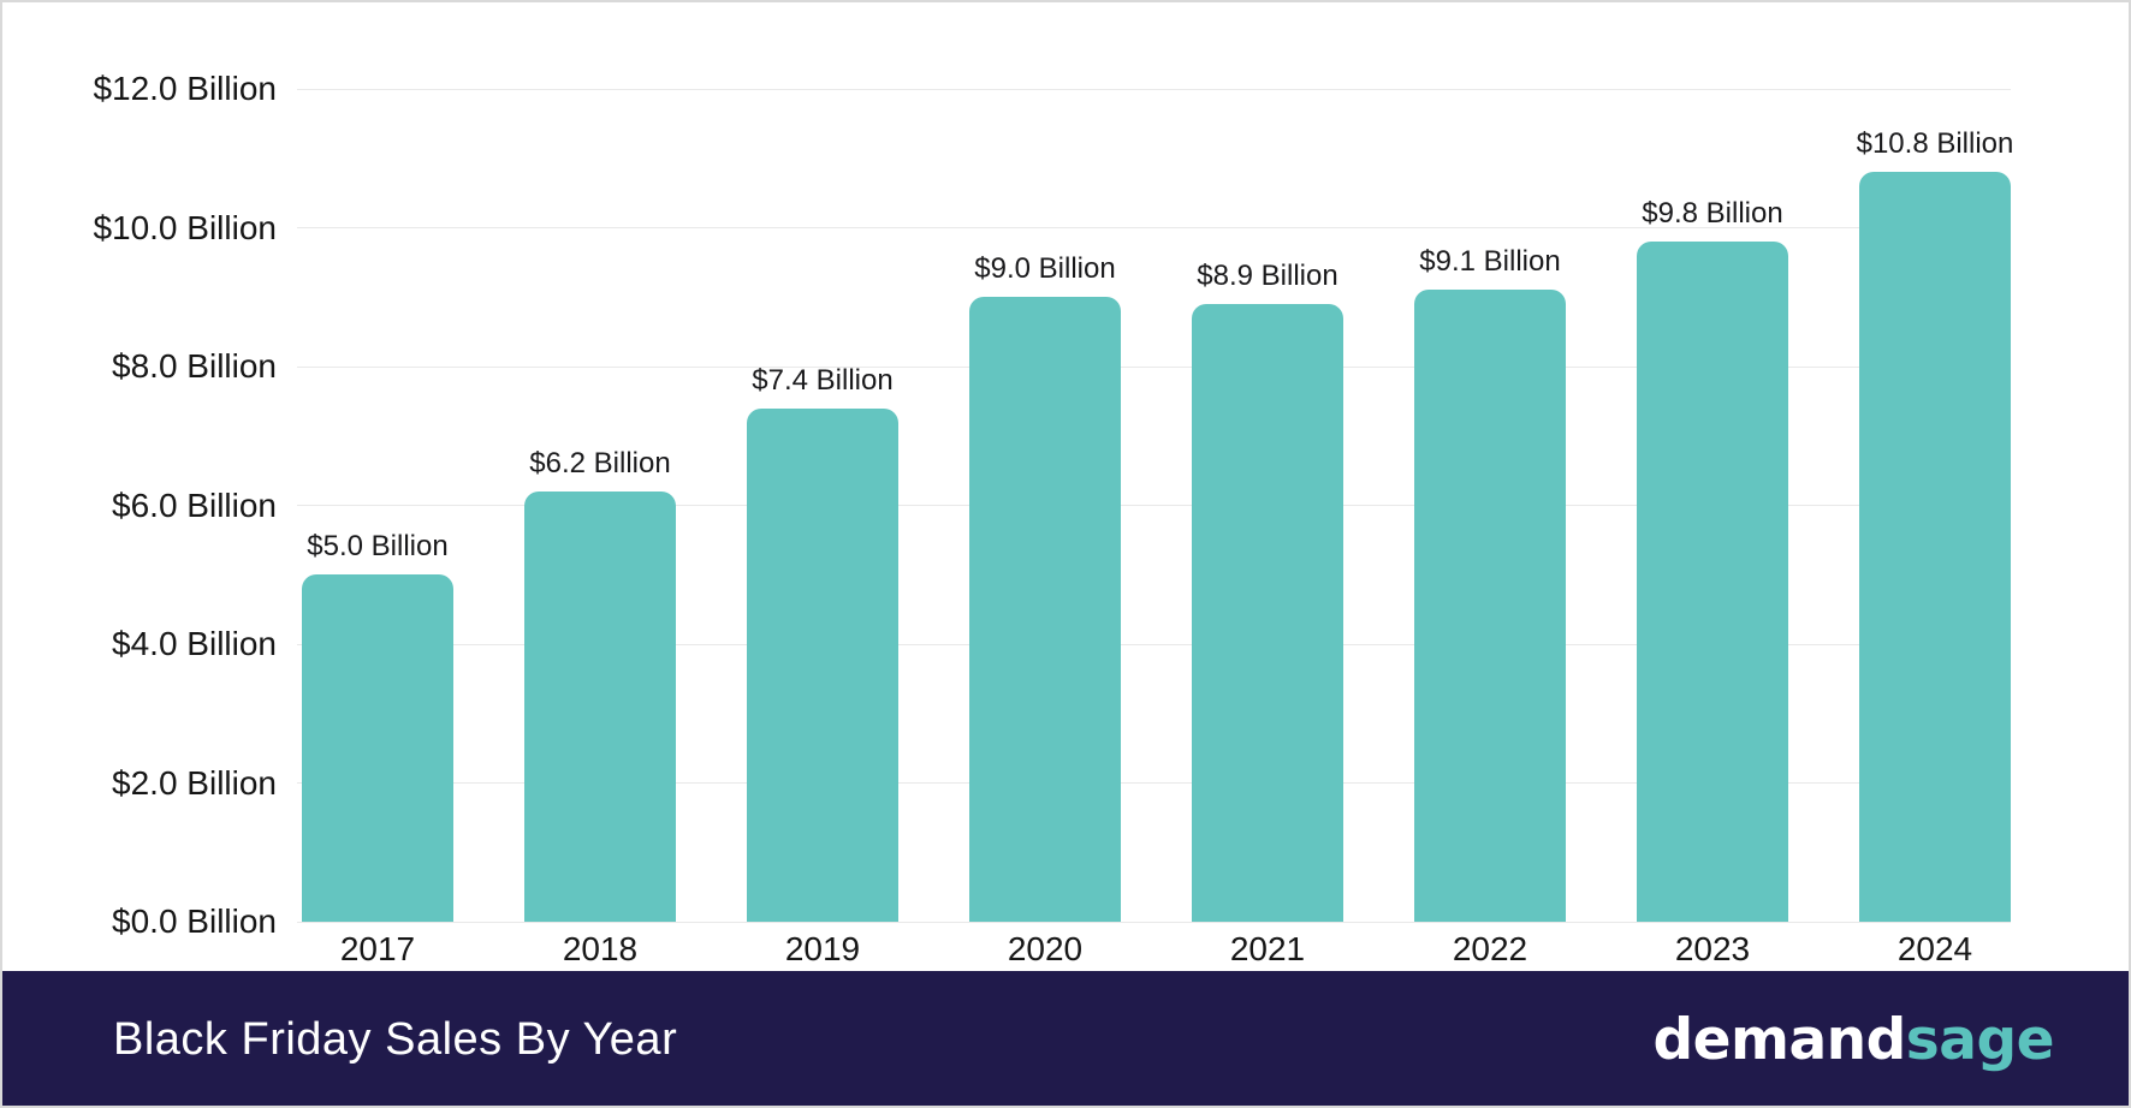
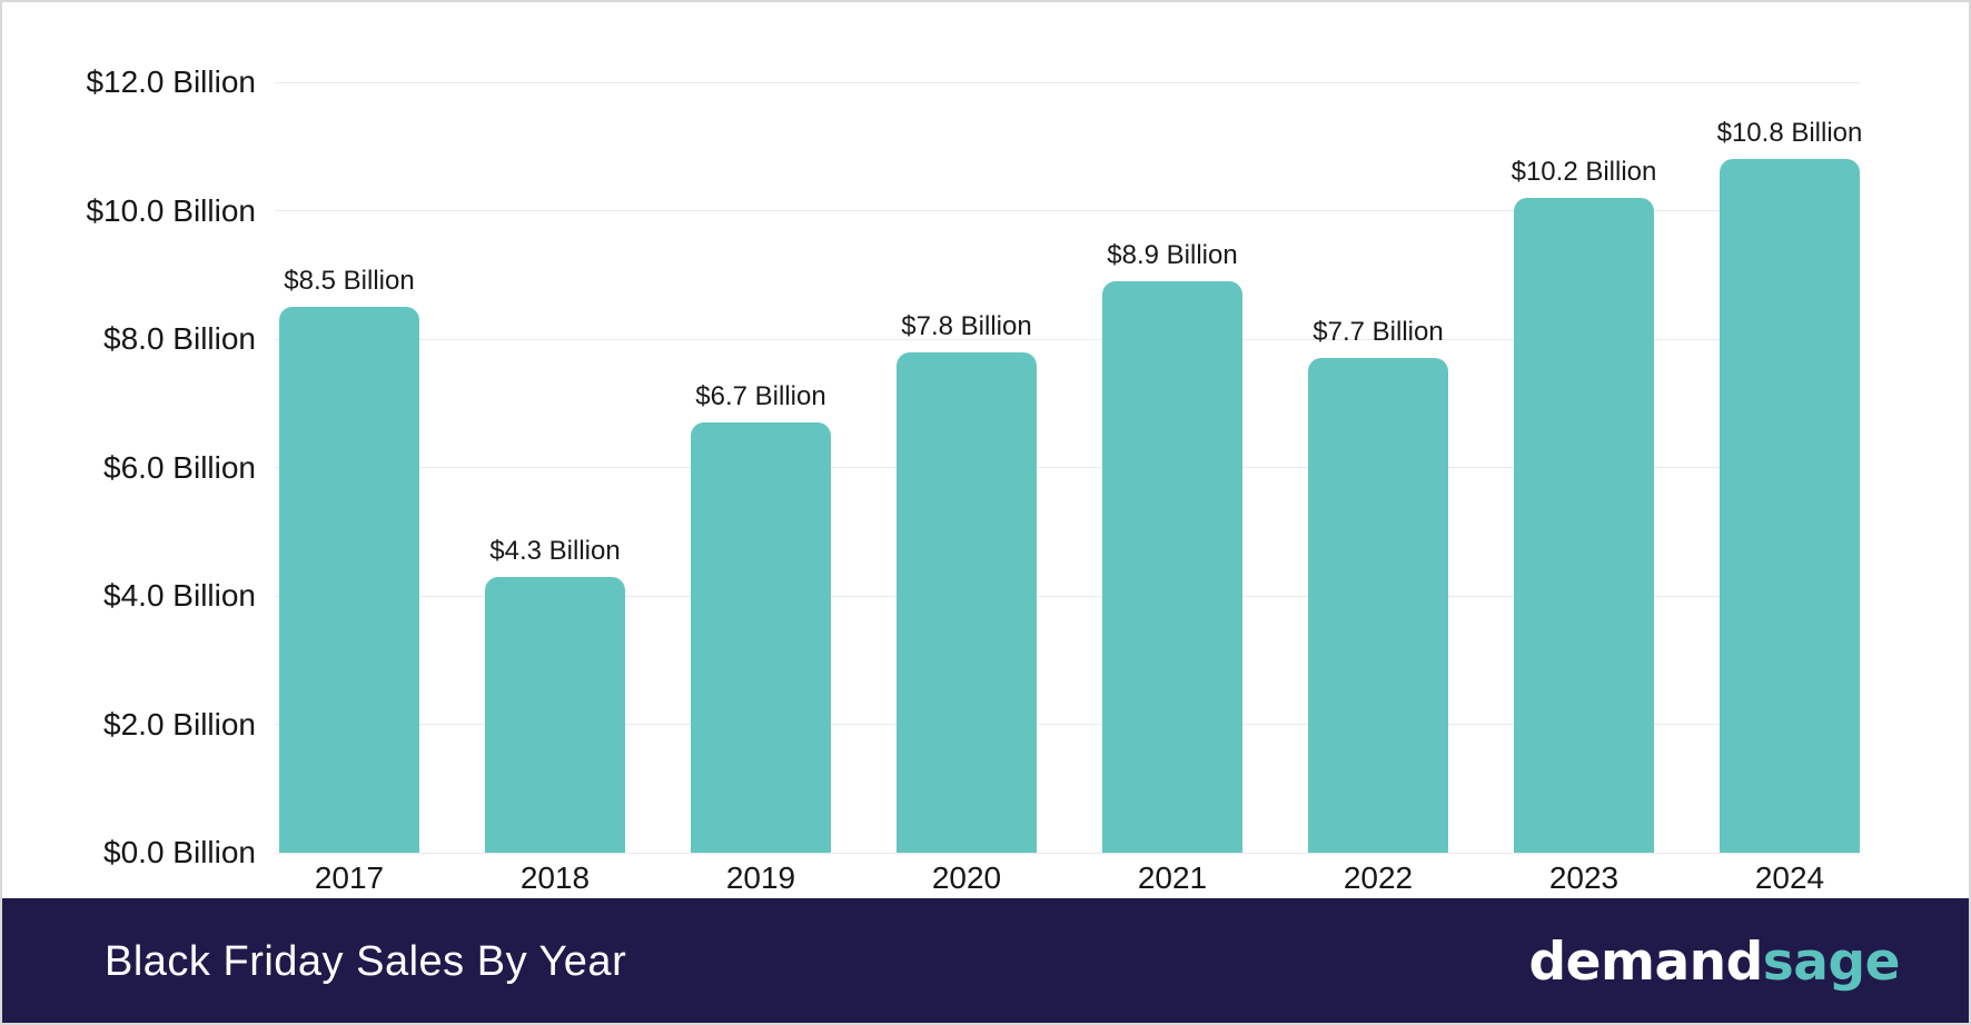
2017: $5.0 -> $8.5
2018: $6.2 -> $4.3
2019: $7.4 -> $6.7
2020: $9.0 -> $7.8
2022: $9.1 -> $7.7
2023: $9.8 -> $10.2
